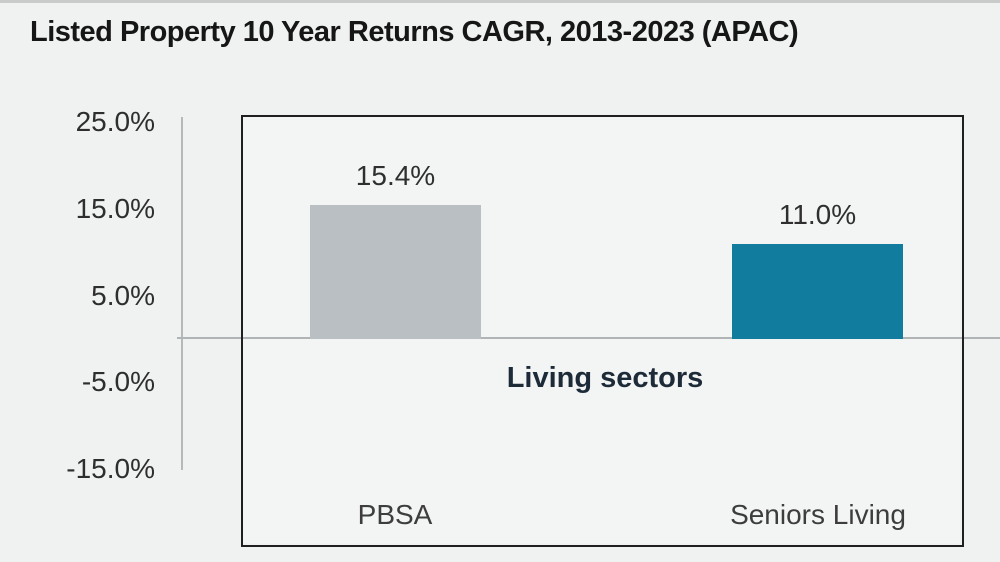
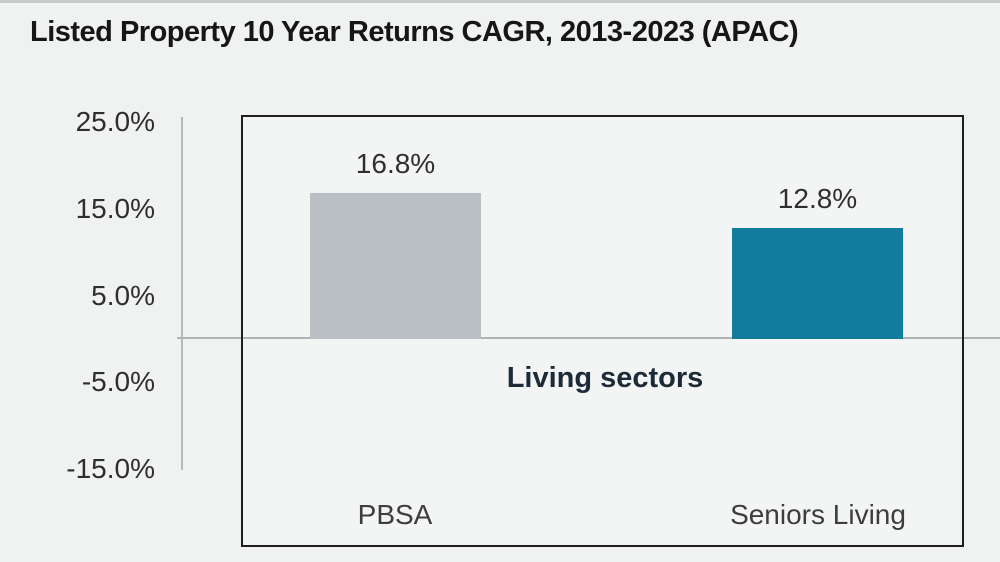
PBSA: 15.4% -> 16.8%
Seniors Living: 11.0% -> 12.8%
